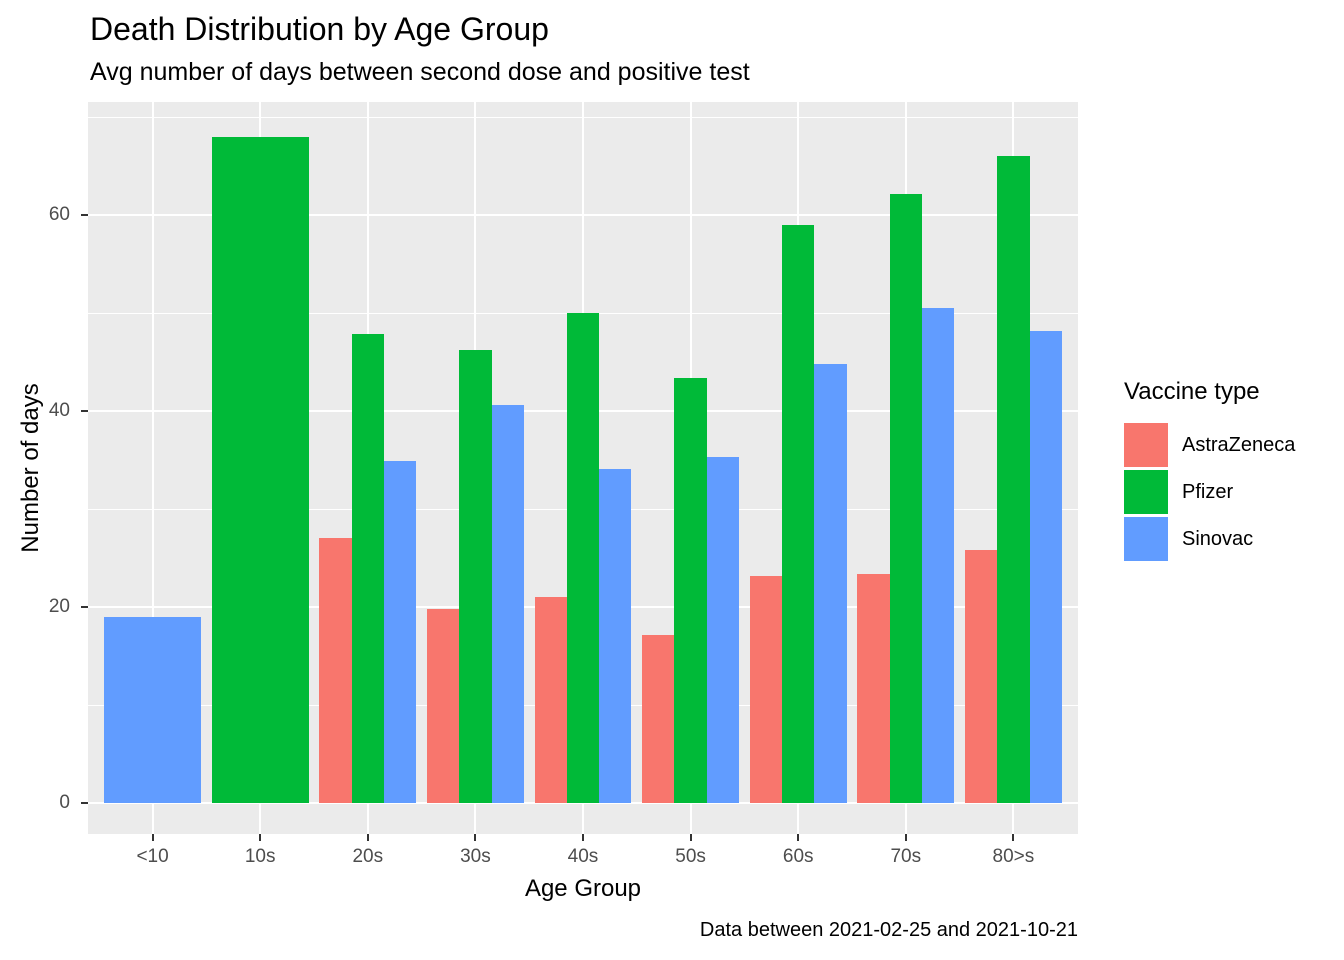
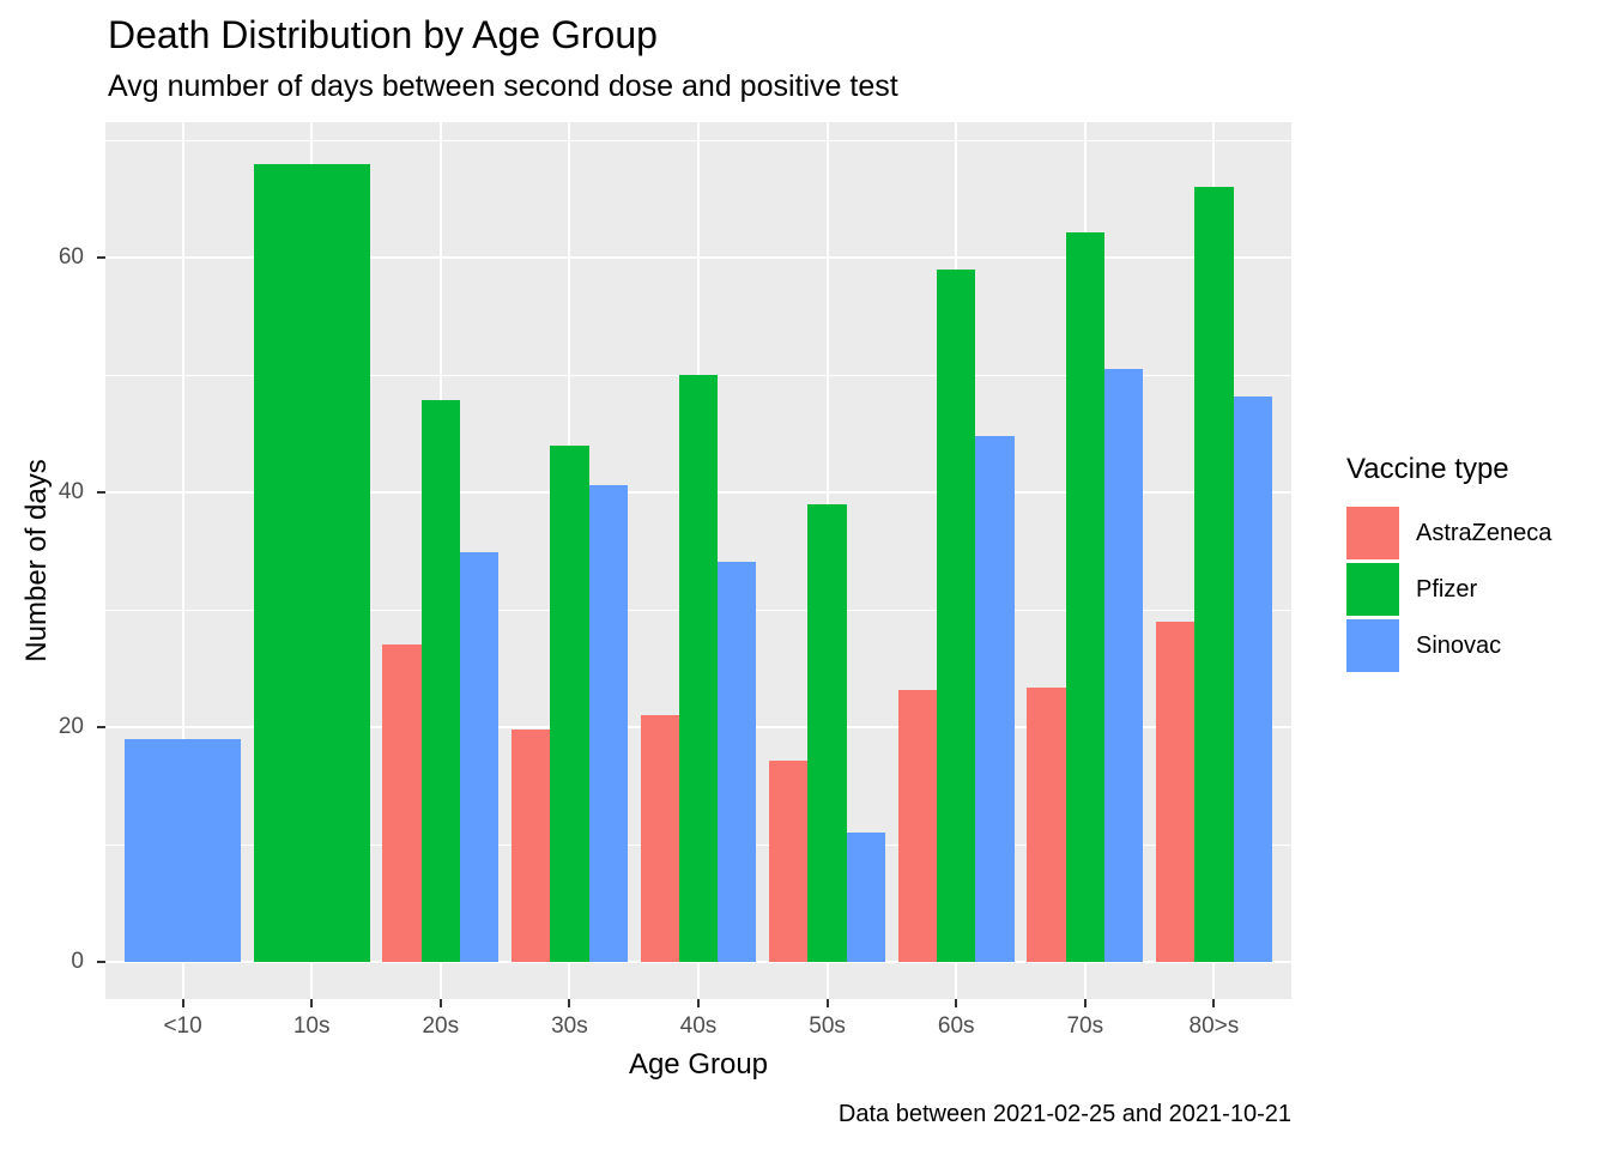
Pfizer/30s: 46 -> 44
Pfizer/50s: 43 -> 39
Sinovac/50s: 35 -> 11
AstraZeneca/80>s: 26 -> 29
